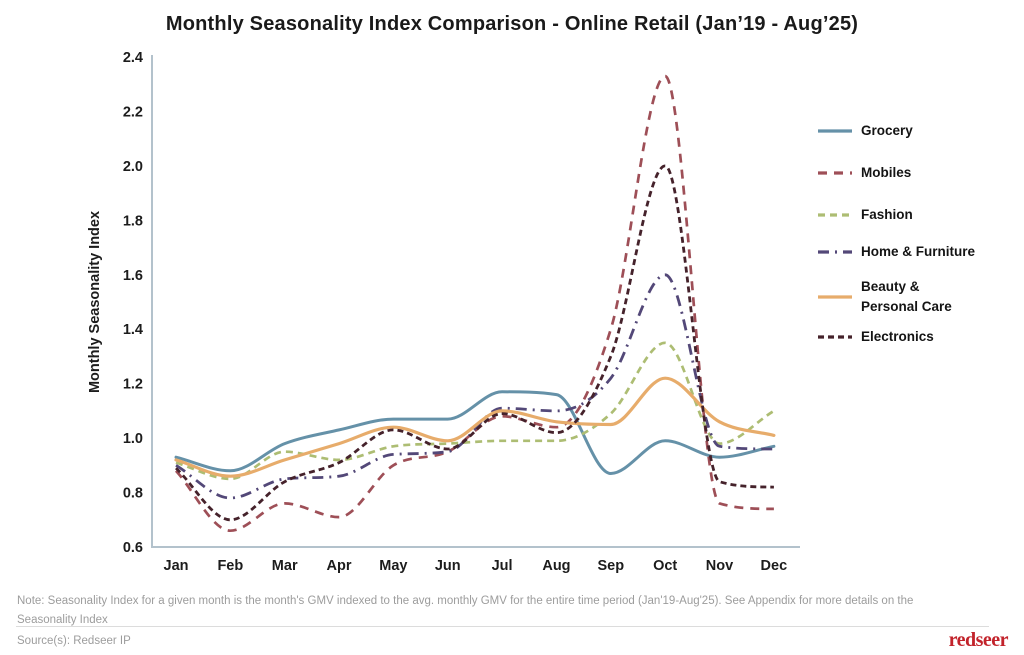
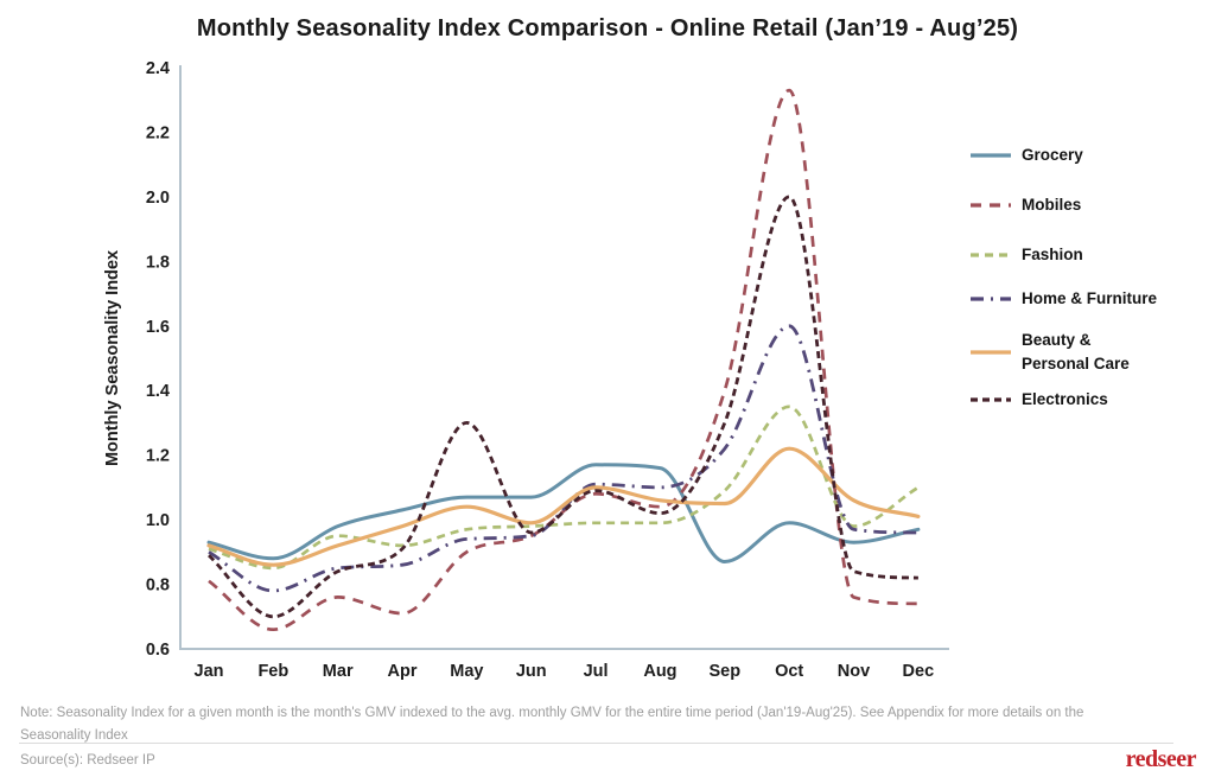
Mobiles/Jan: 0.88 -> 0.81
Electronics/May: 1.03 -> 1.30
